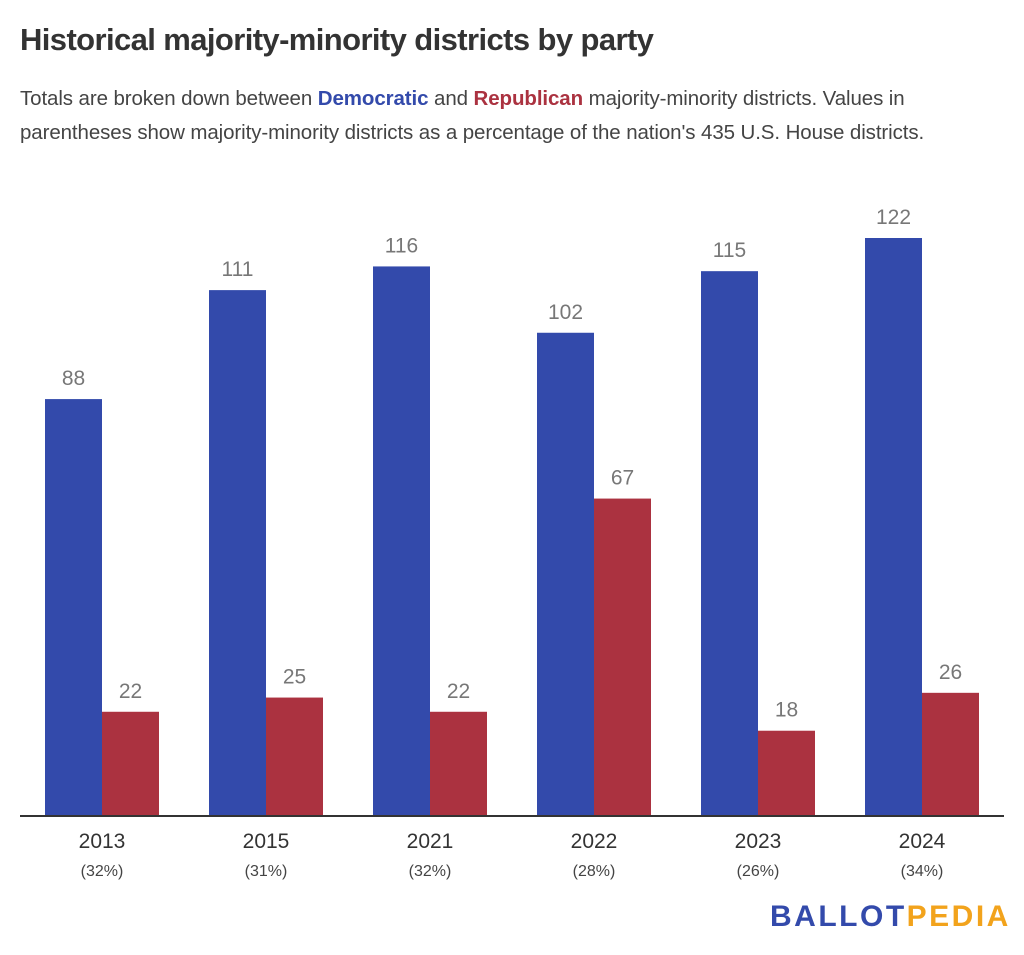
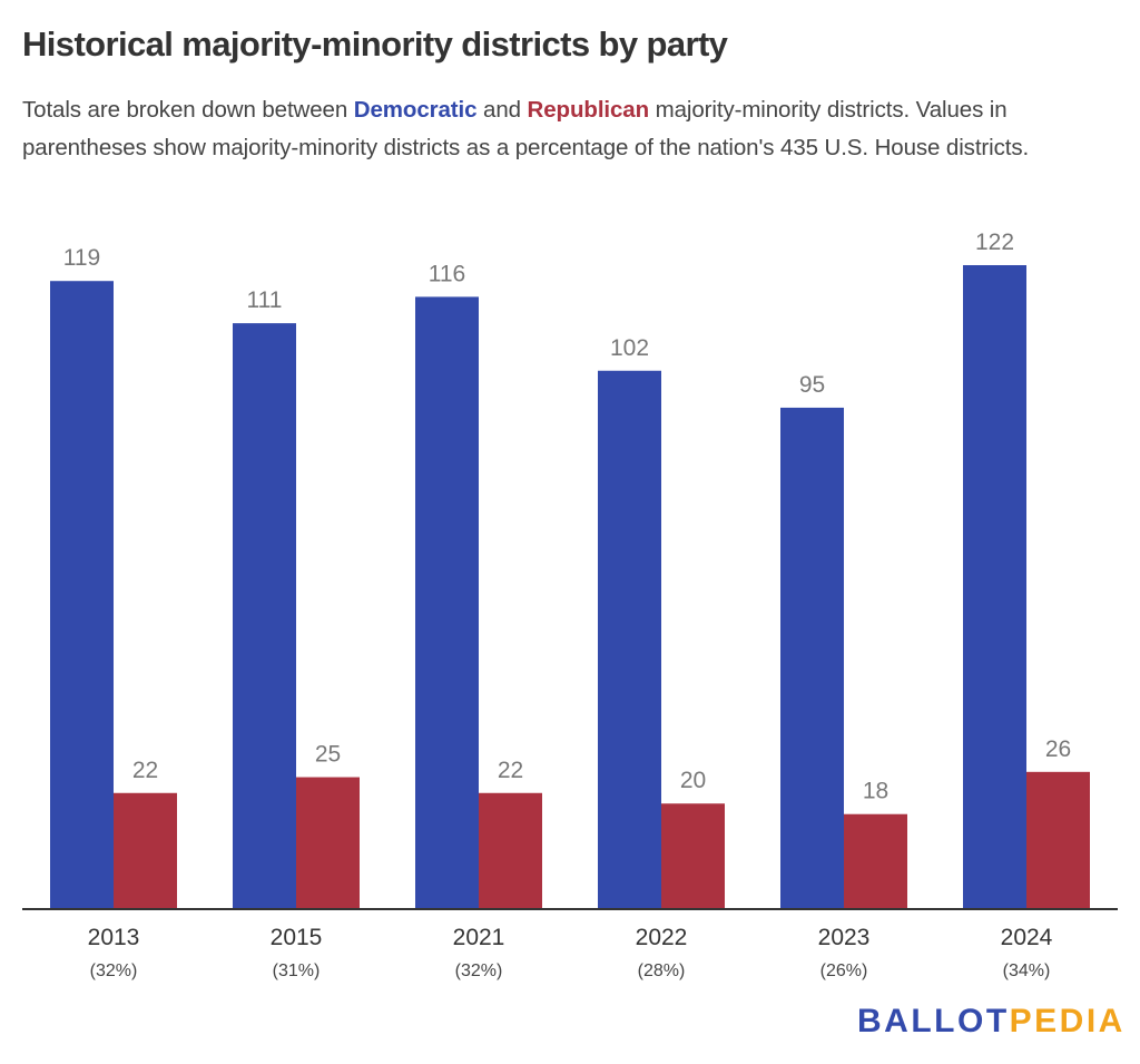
Democratic/2013: 88 -> 119
Republican/2022: 67 -> 20
Democratic/2023: 115 -> 95
